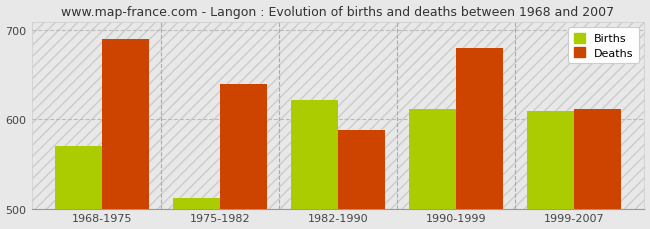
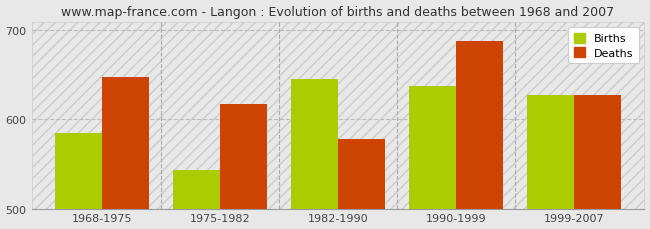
Births/1968-1975: 570 -> 585
Deaths/1968-1975: 690 -> 648
Births/1975-1982: 512 -> 543
Deaths/1975-1982: 640 -> 617
Births/1982-1990: 622 -> 645
Deaths/1982-1990: 588 -> 578
Births/1990-1999: 612 -> 638
Deaths/1990-1999: 680 -> 688
Births/1999-2007: 610 -> 627
Deaths/1999-2007: 612 -> 627
